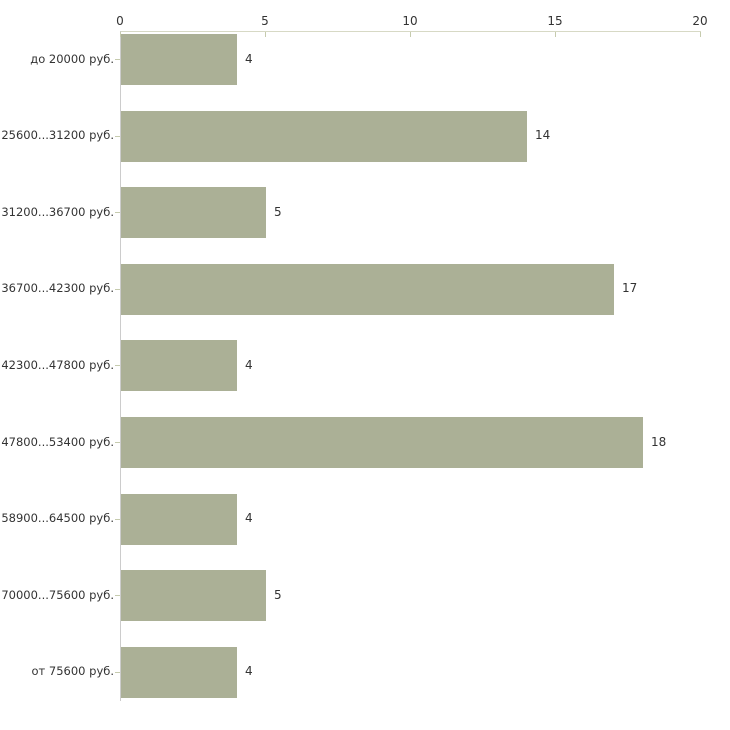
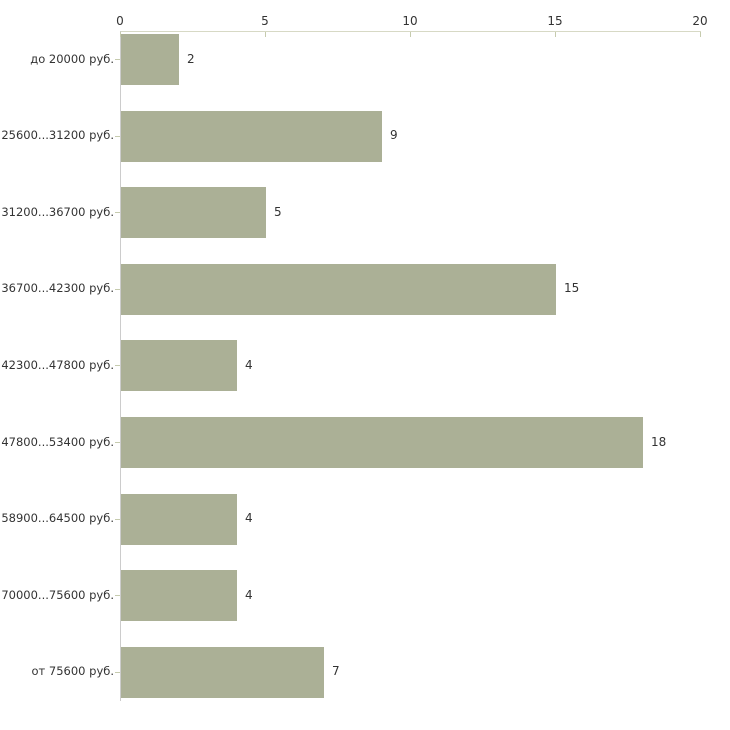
до 20000 руб.: 4 -> 2
25600...31200 руб.: 14 -> 9
36700...42300 руб.: 17 -> 15
70000...75600 руб.: 5 -> 4
от 75600 руб.: 4 -> 7
